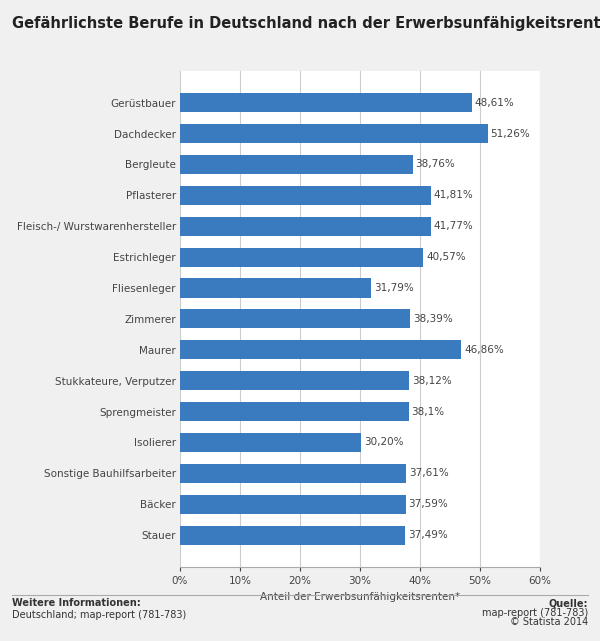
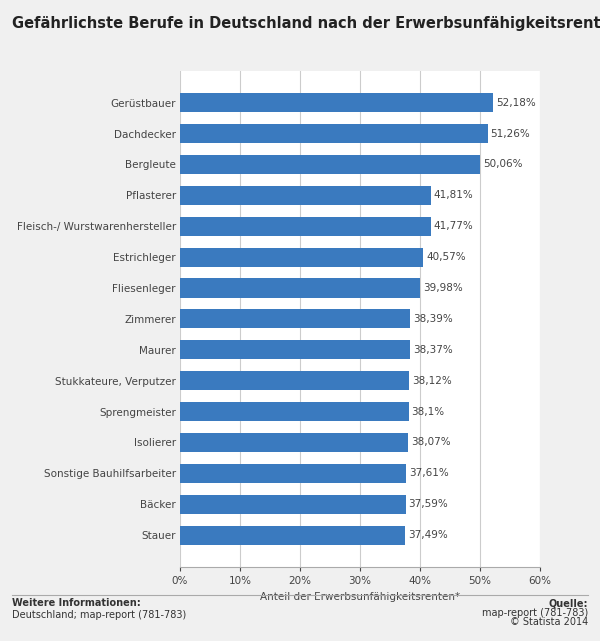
Gerüstbauer: 48,61% -> 52,18%
Bergleute: 38,76% -> 50,06%
Fliesenleger: 31,79% -> 39,98%
Maurer: 46,86% -> 38,37%
Isolierer: 30,20% -> 38,07%
